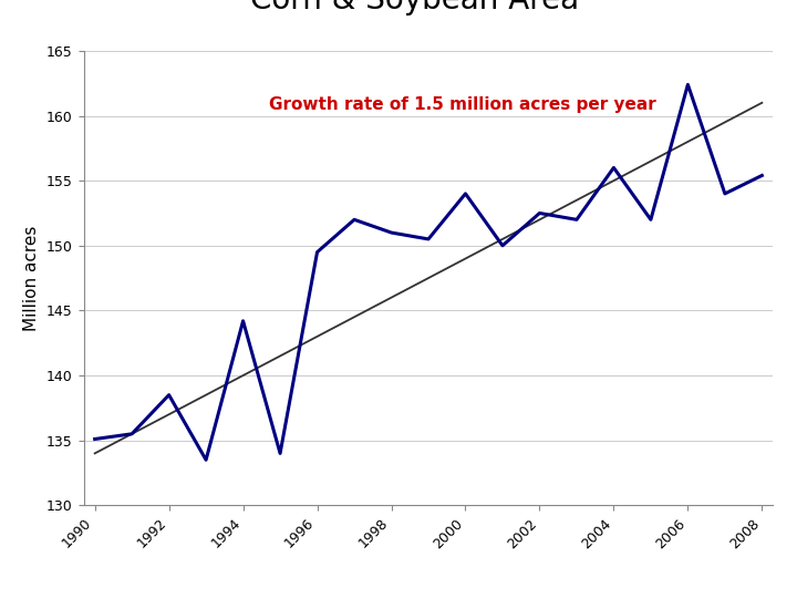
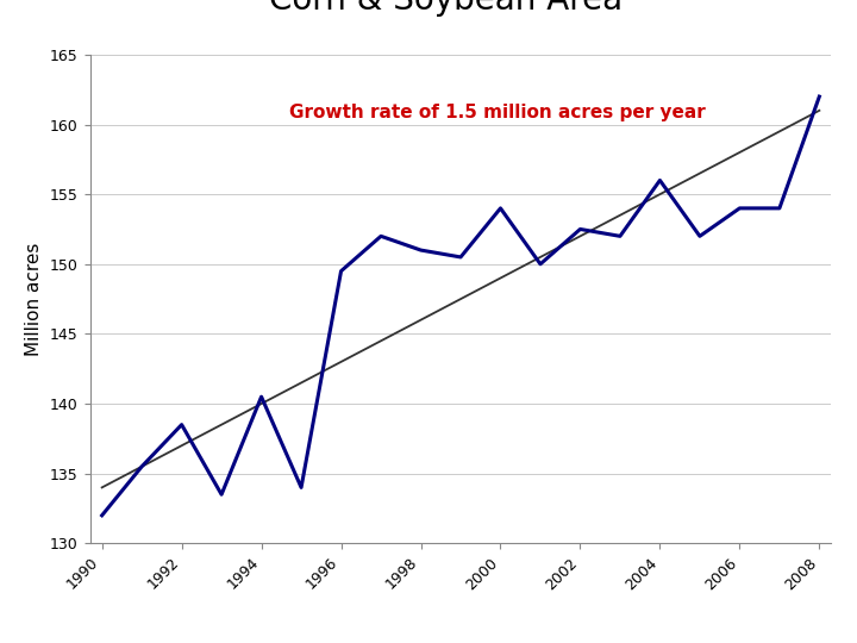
1990: 135.1 -> 132.0
1994: 144.2 -> 140.5
2006: 162.4 -> 154.0
2008: 155.4 -> 162.0
